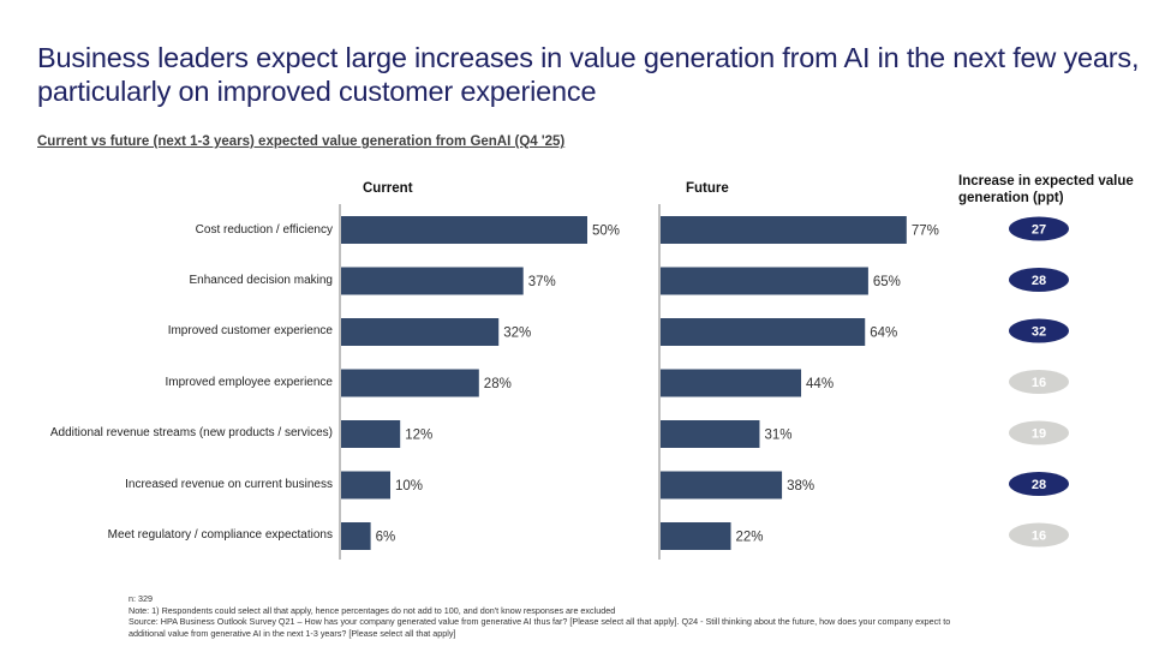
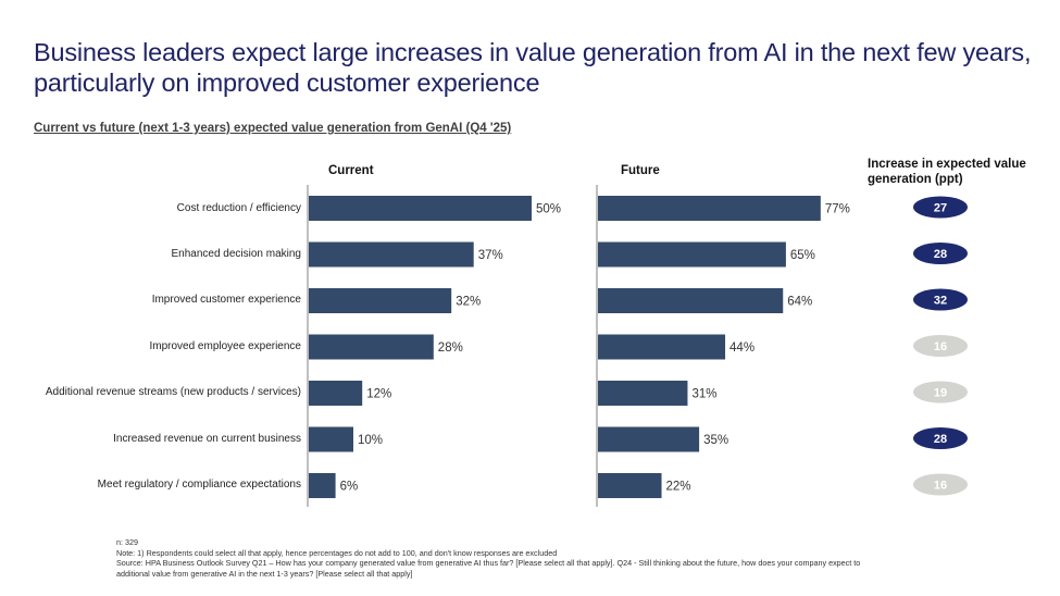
Future/Increased revenue on current business: 38% -> 35%
